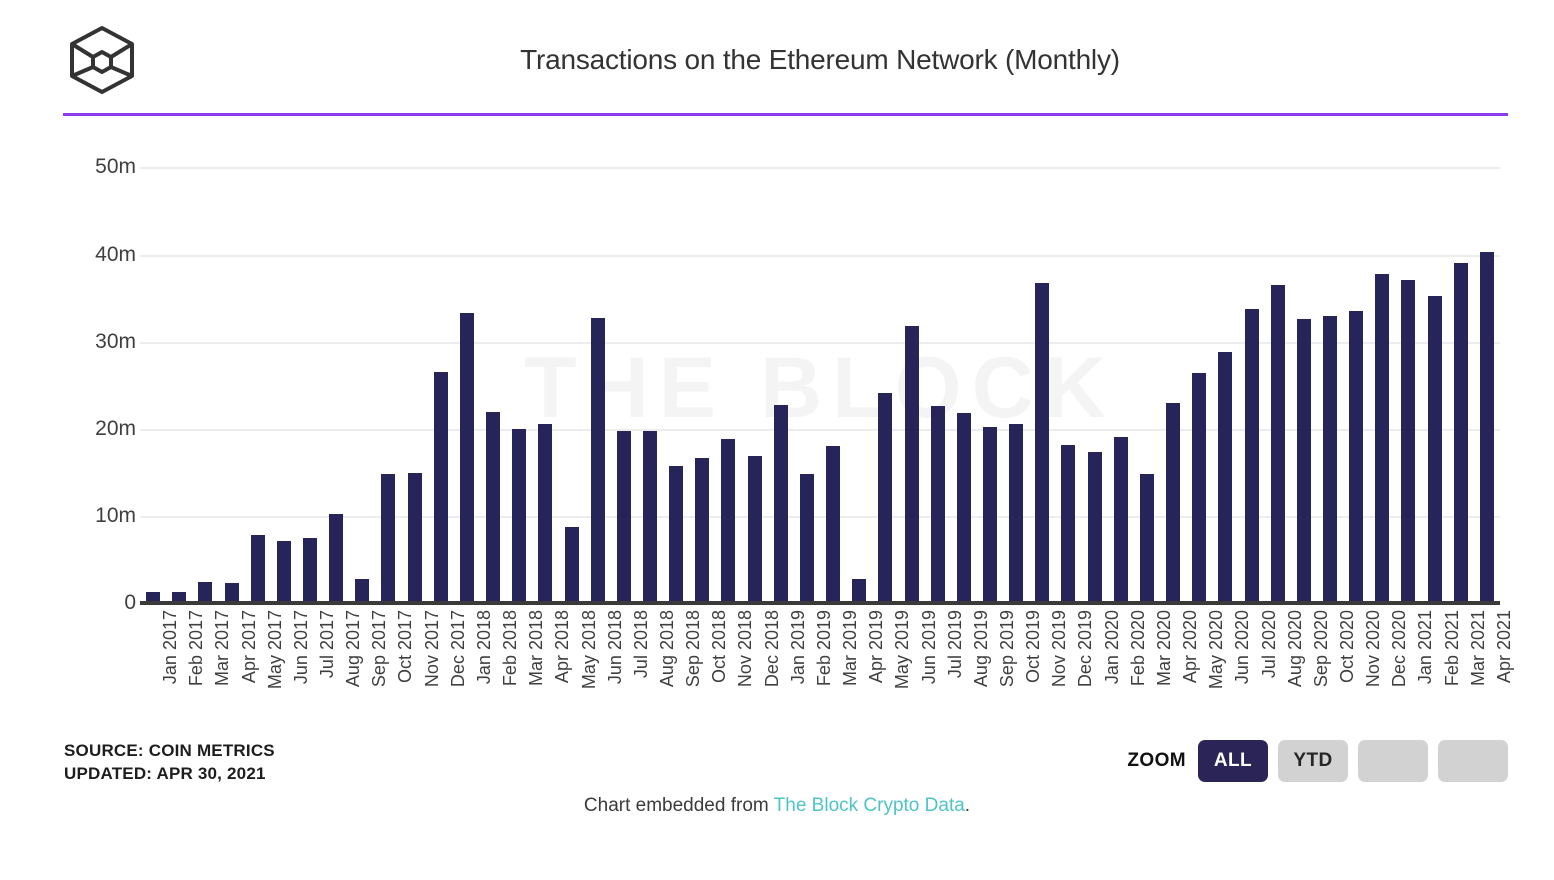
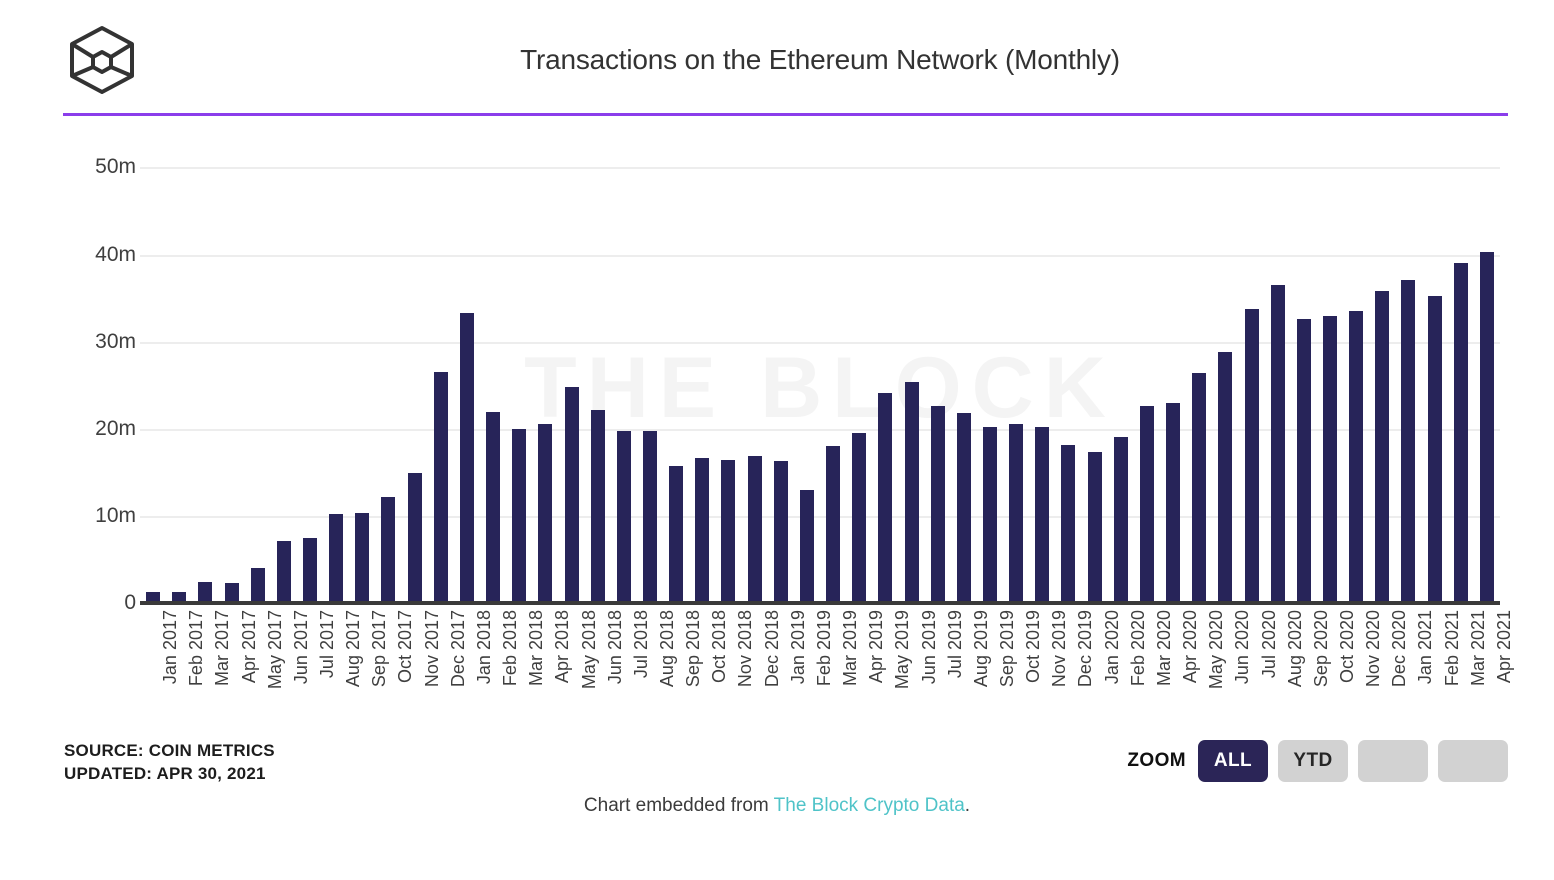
May 2017: 8m -> 4m
Sep 2017: 3m -> 11m
Oct 2017: 15m -> 12m
May 2018: 9m -> 25m
Jun 2018: 33m -> 22m
Nov 2018: 19m -> 17m
Jan 2019: 23m -> 16m
Feb 2019: 15m -> 13m
Apr 2019: 3m -> 20m
Jun 2019: 32m -> 26m
Nov 2019: 37m -> 20m
Mar 2020: 15m -> 23m
Dec 2020: 38m -> 36m
